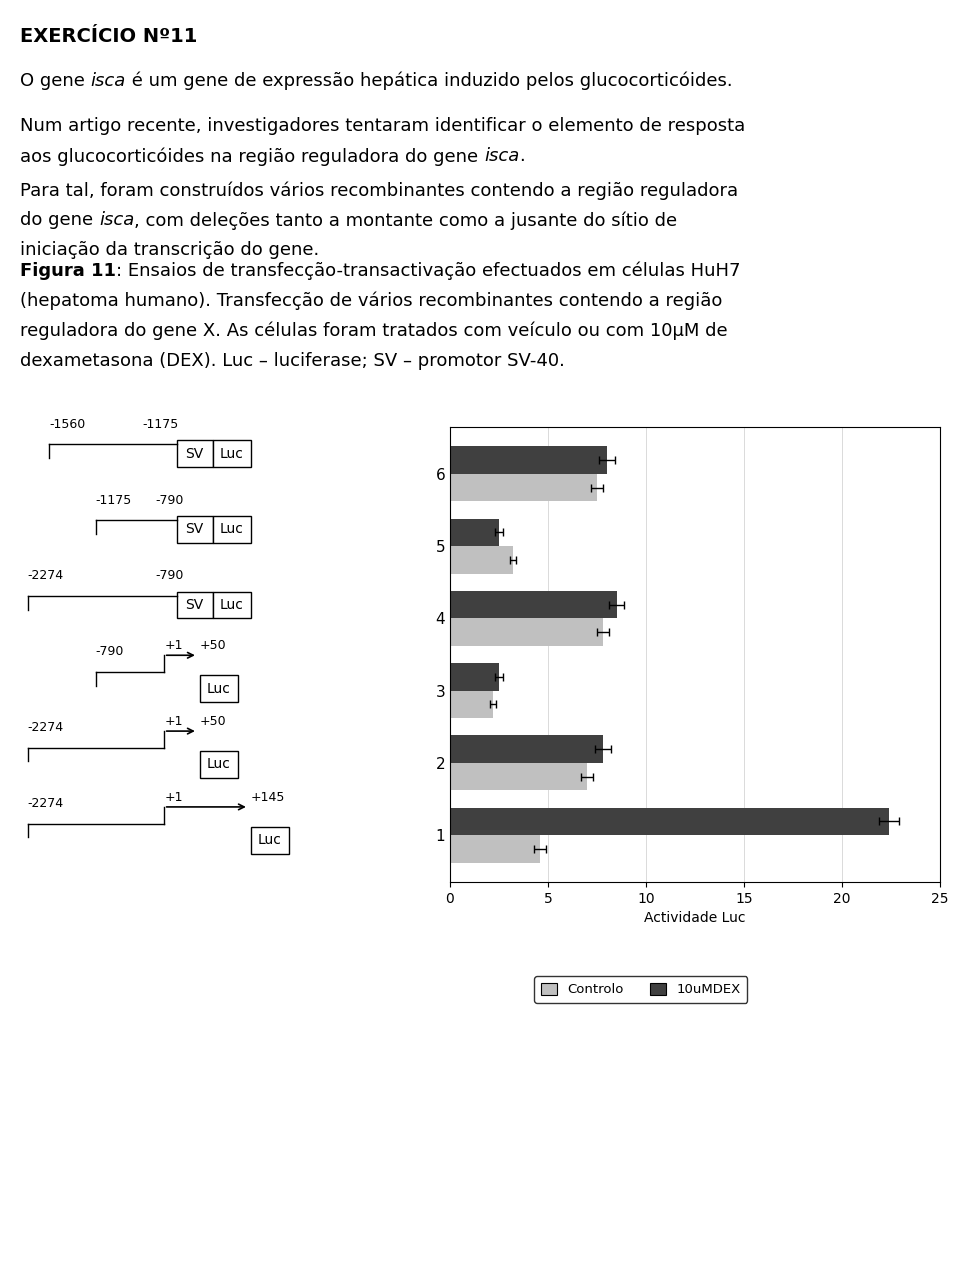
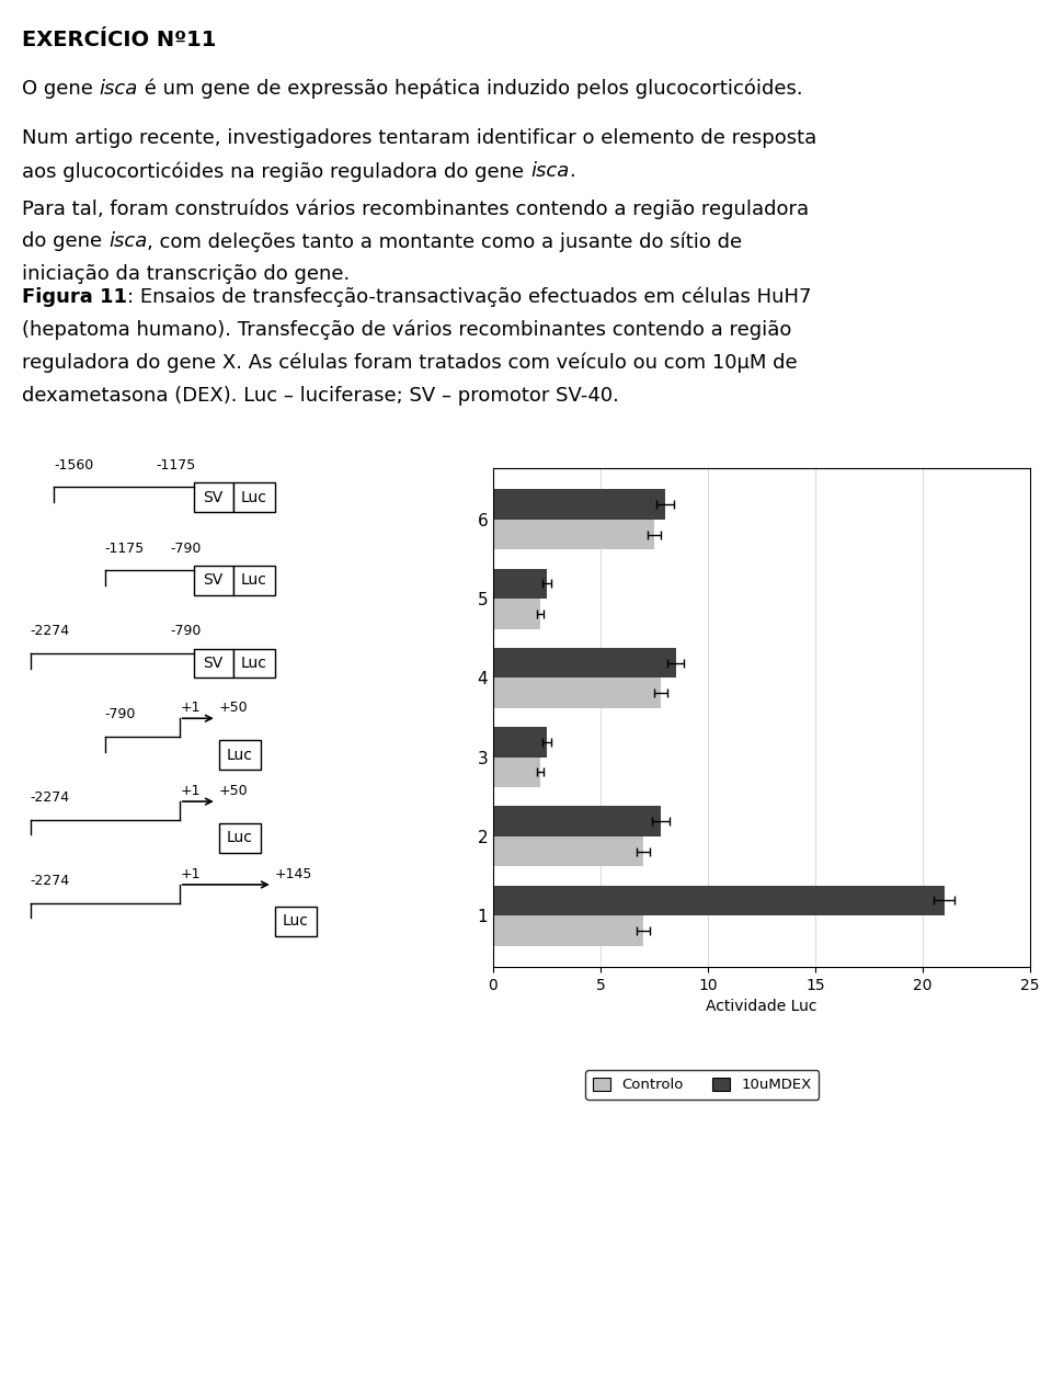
Controlo/5: 3.2 -> 2.2
10uMDEX/1: 22.4 -> 21.0
Controlo/1: 4.6 -> 7.0
